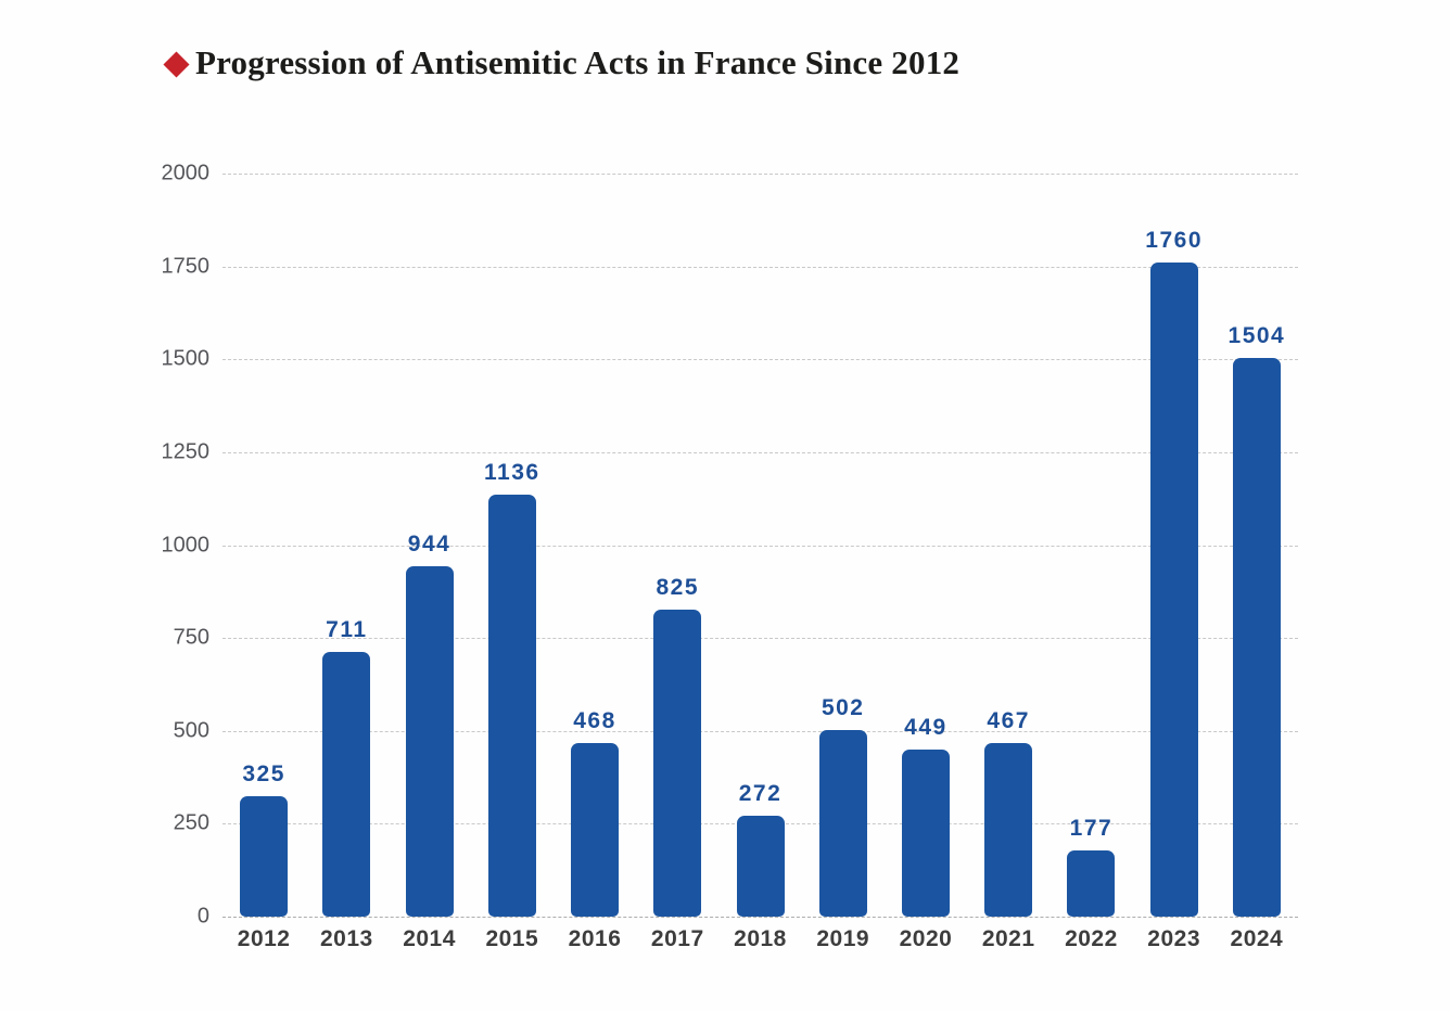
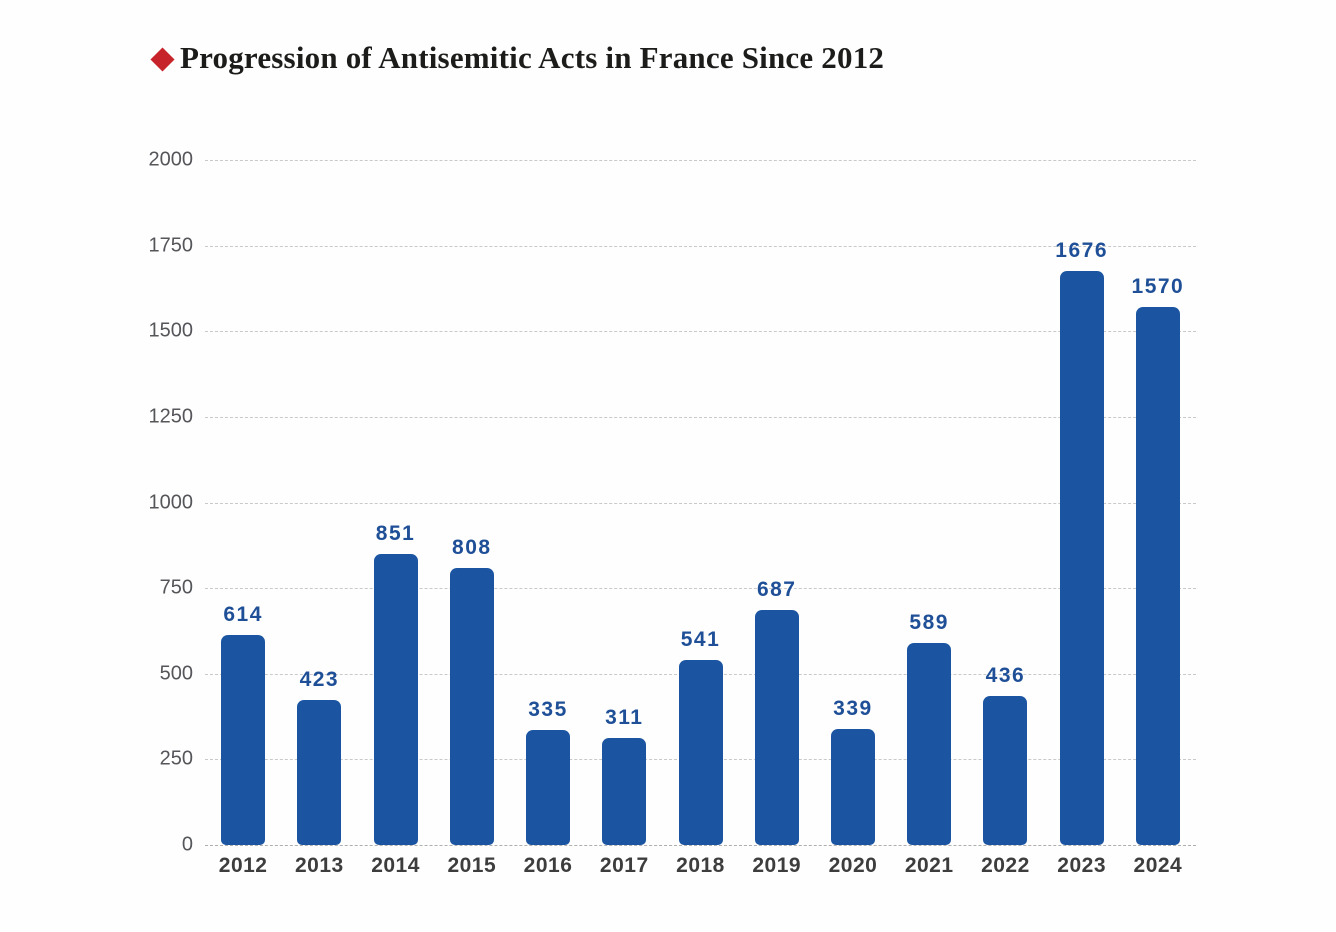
2012: 325 -> 614
2013: 711 -> 423
2014: 944 -> 851
2015: 1136 -> 808
2016: 468 -> 335
2017: 825 -> 311
2018: 272 -> 541
2019: 502 -> 687
2020: 449 -> 339
2021: 467 -> 589
2022: 177 -> 436
2023: 1760 -> 1676
2024: 1504 -> 1570
